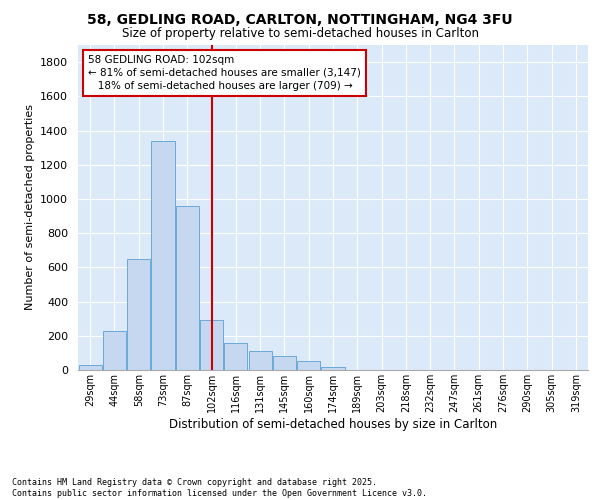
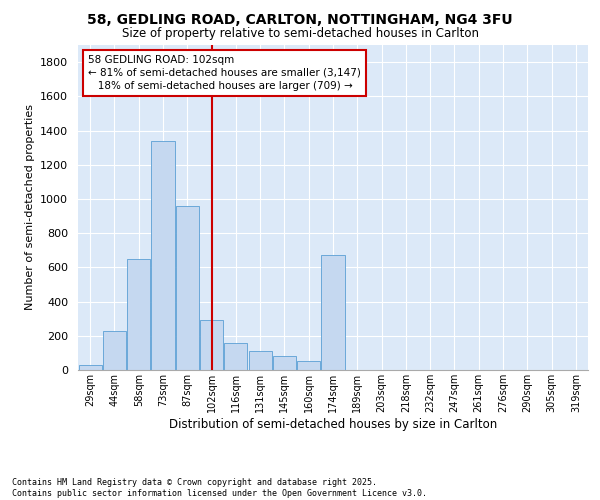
174sqm: 20 -> 670
